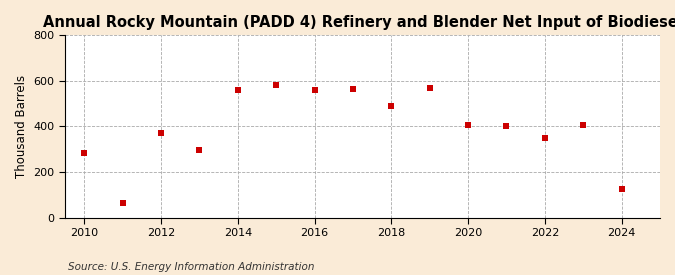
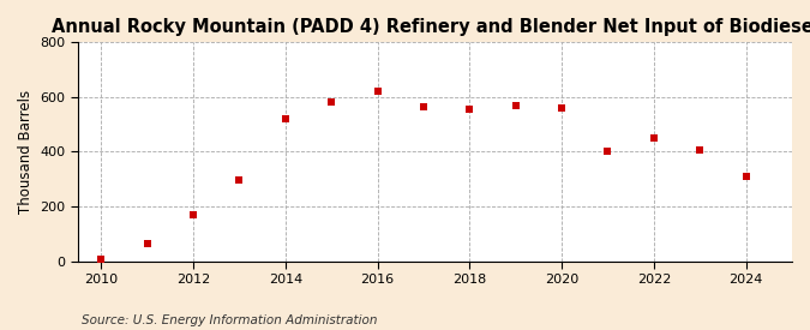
2010: 285 -> 5
2012: 370 -> 170
2014: 560 -> 520
2016: 560 -> 620
2018: 490 -> 555
2020: 405 -> 560
2022: 350 -> 450
2024: 125 -> 310
